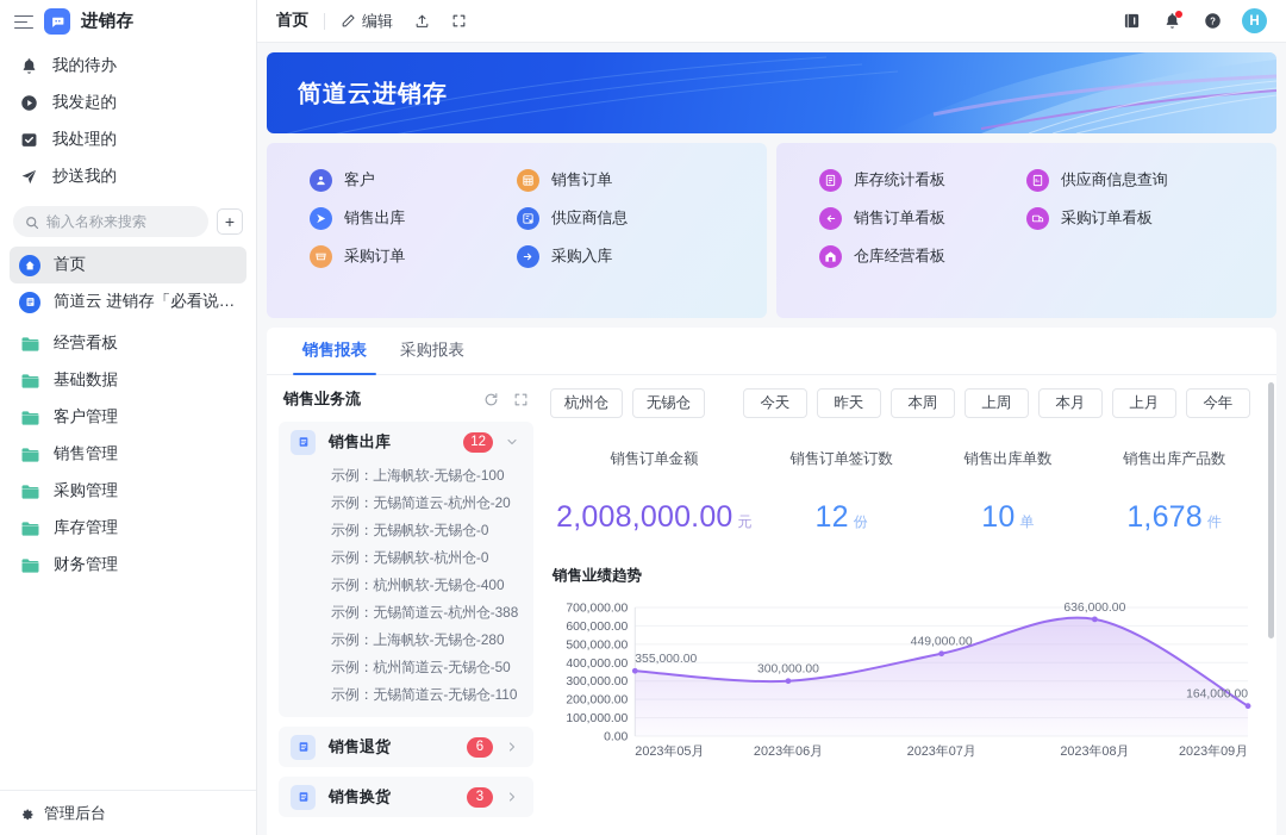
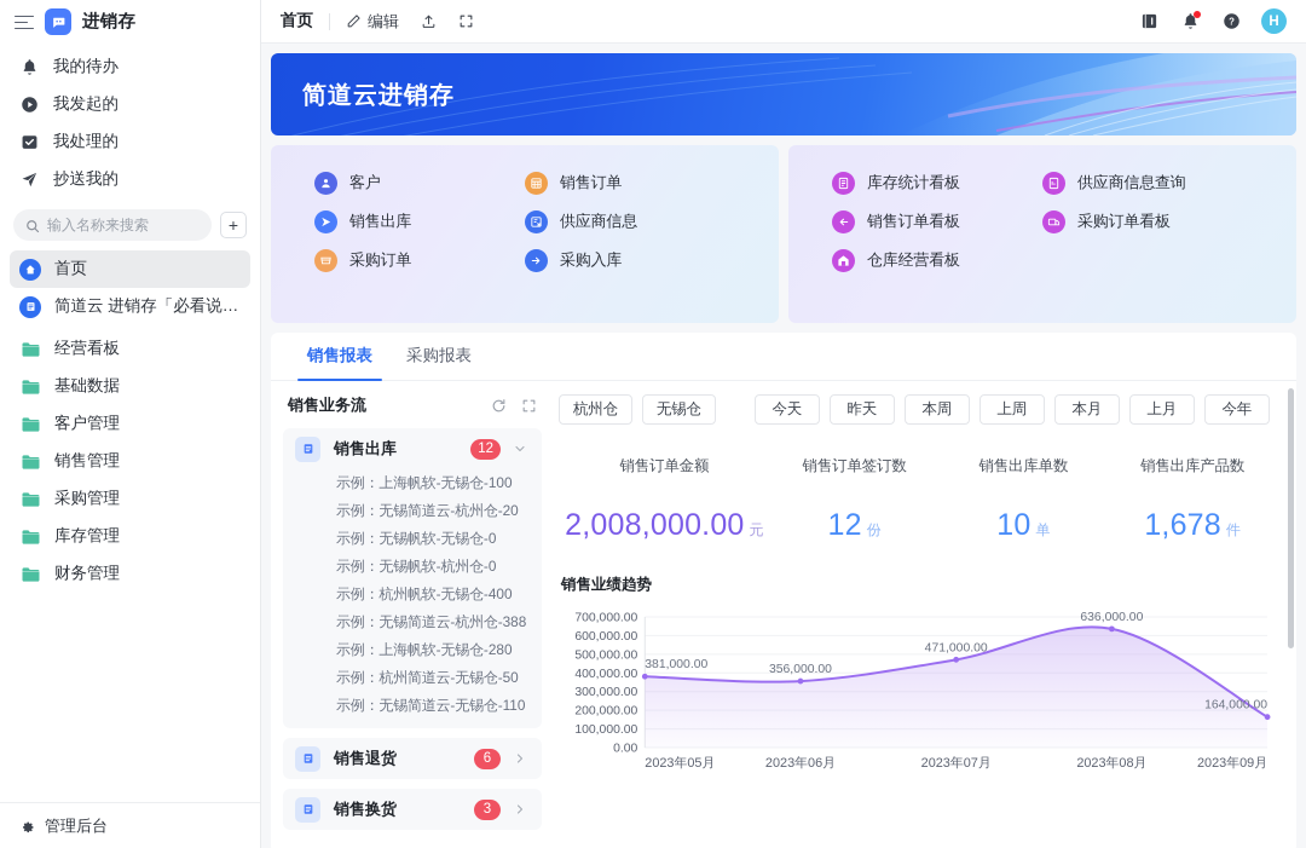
2023年05月: 355,000.00 -> 381,000.00
2023年06月: 300,000.00 -> 356,000.00
2023年07月: 449,000.00 -> 471,000.00
